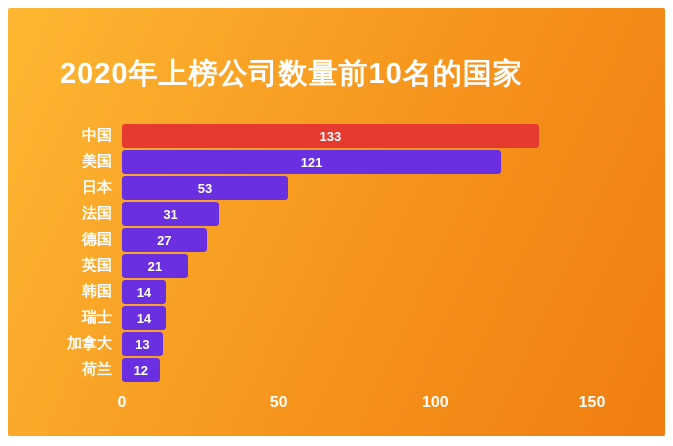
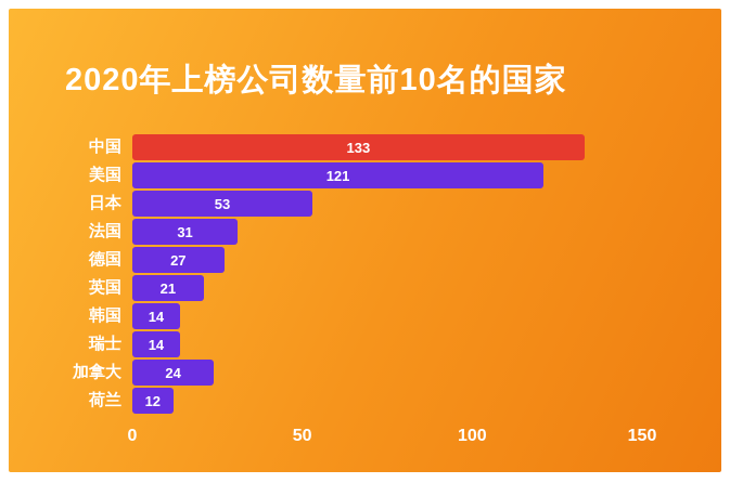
加拿大: 13 -> 24
